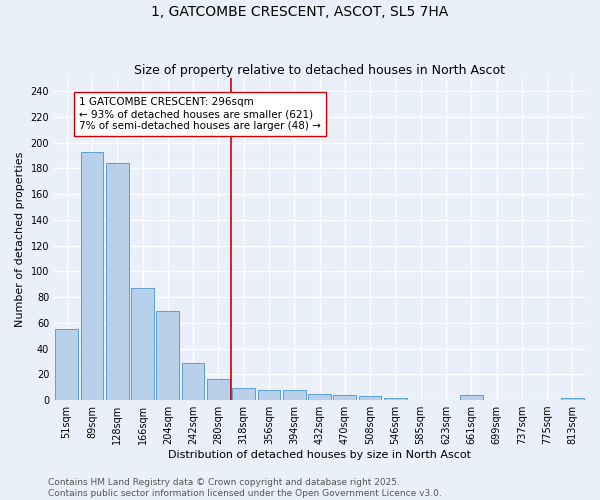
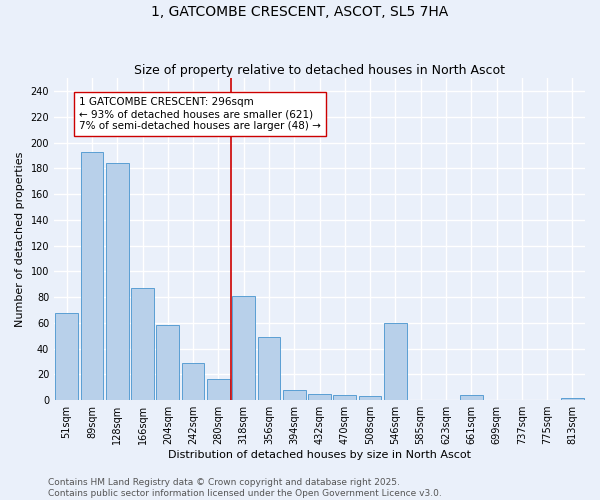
51sqm: 55 -> 68
204sqm: 69 -> 58
318sqm: 9 -> 81
356sqm: 8 -> 49
546sqm: 2 -> 60
